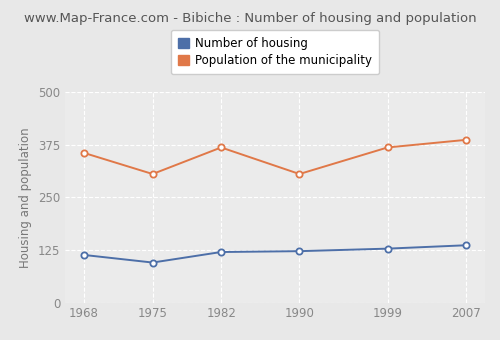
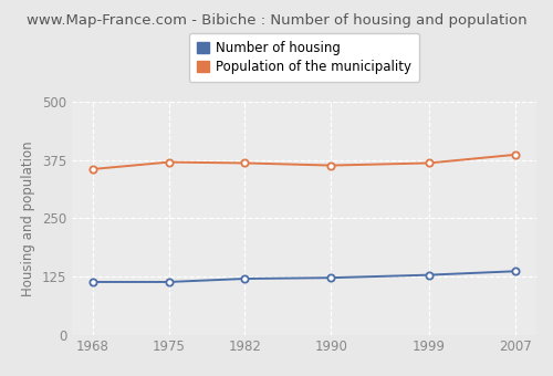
Number of housing/1975: 95 -> 113
Population of the municipality/1975: 305 -> 370
Population of the municipality/1990: 305 -> 363
